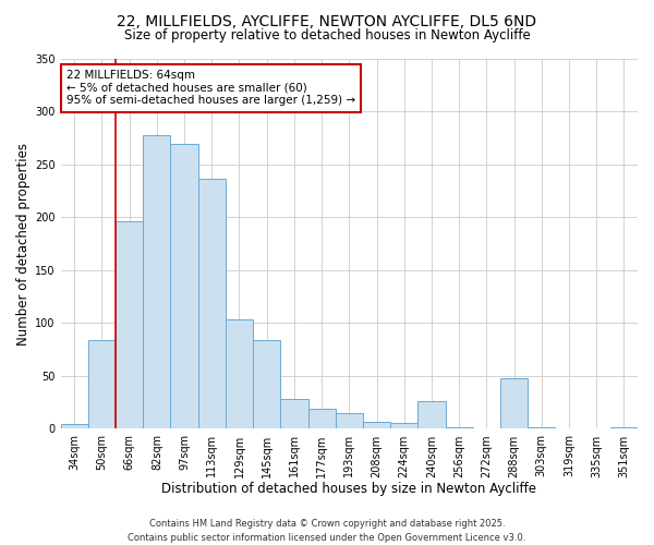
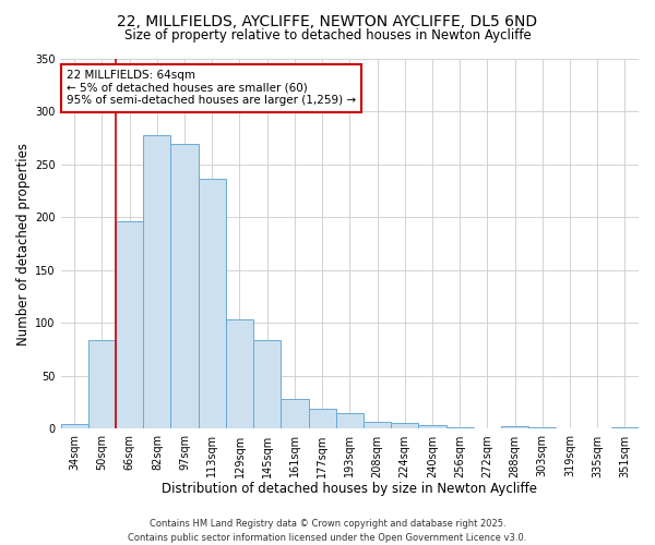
240sqm: 26 -> 4
288sqm: 48 -> 3
